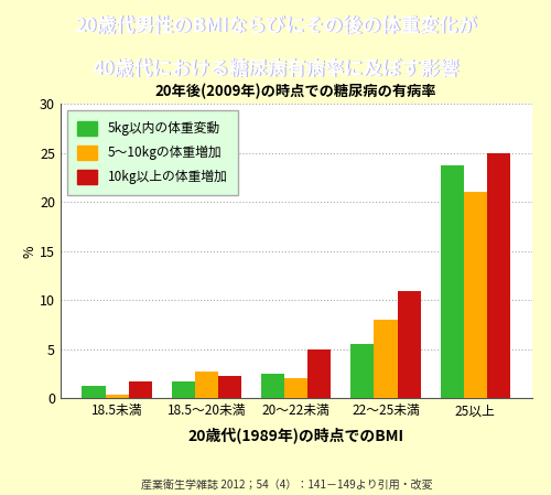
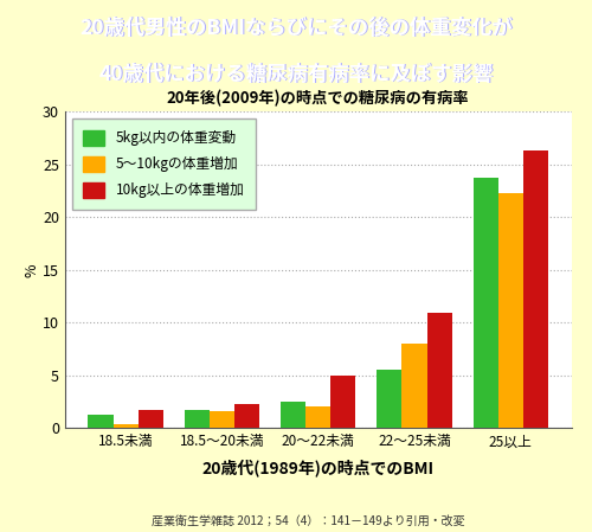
5～10kgの体重増加/18.5～20未満: 2.8 -> 1.6
5～10kgの体重増加/25以上: 21.0 -> 22.3
10kg以上の体重増加/25以上: 25.0 -> 26.3
